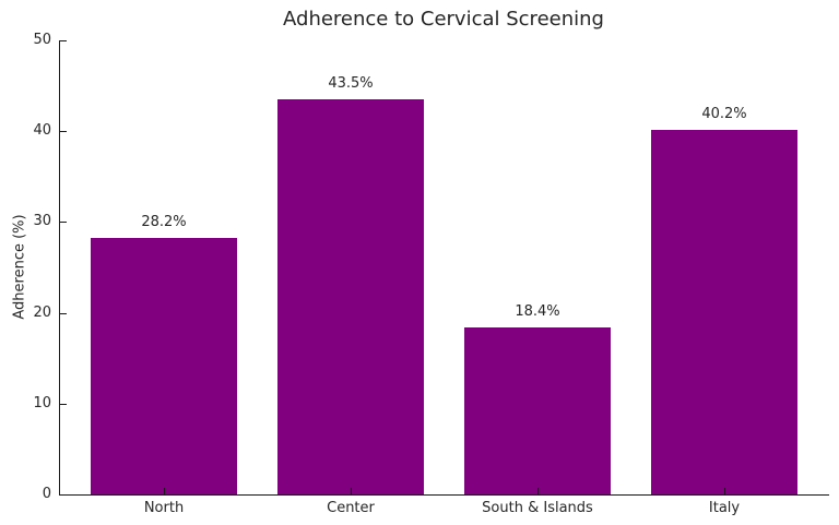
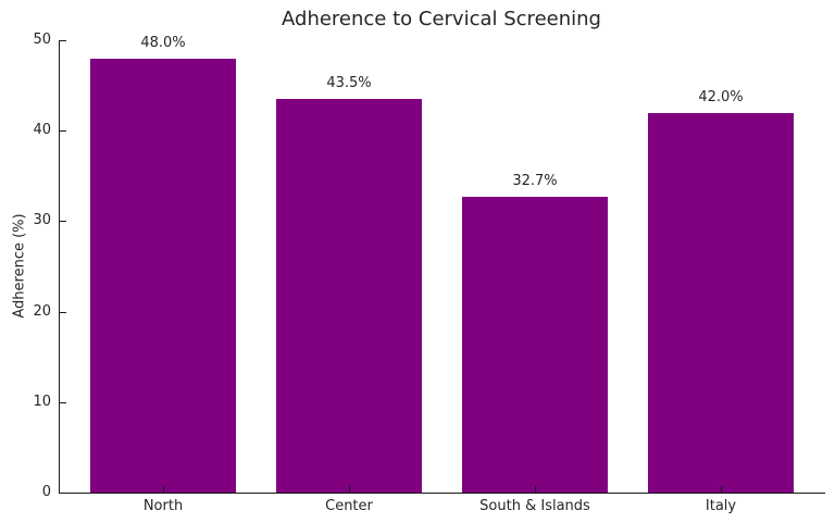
North: 28.2% -> 48.0%
South & Islands: 18.4% -> 32.7%
Italy: 40.2% -> 42.0%
